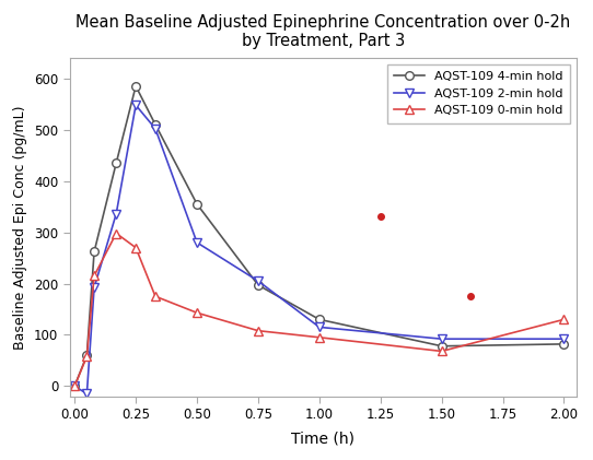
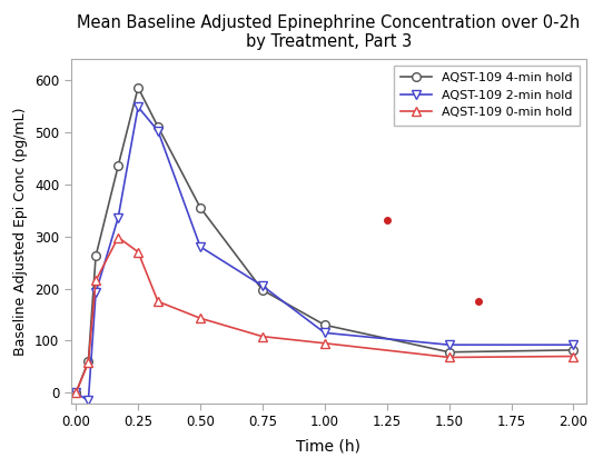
AQST-109 0-min hold/2.00: 130 -> 70
